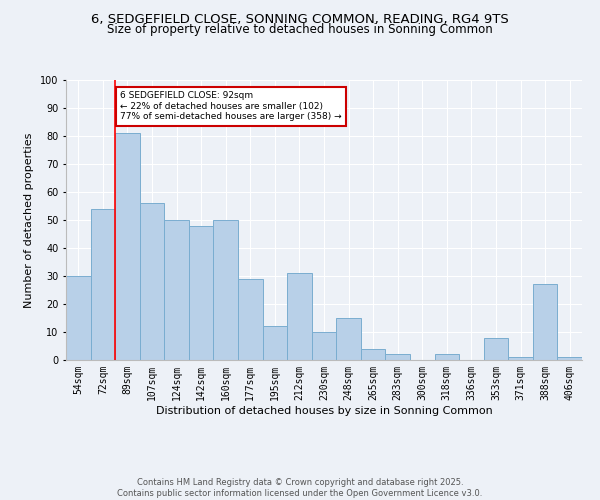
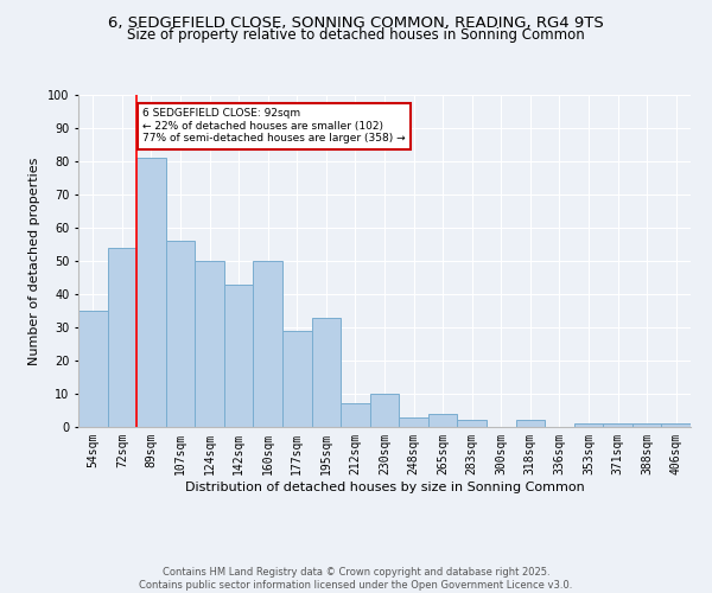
54sqm: 30 -> 35
142sqm: 48 -> 43
195sqm: 12 -> 33
212sqm: 31 -> 7
248sqm: 15 -> 3
353sqm: 8 -> 1
388sqm: 27 -> 1
